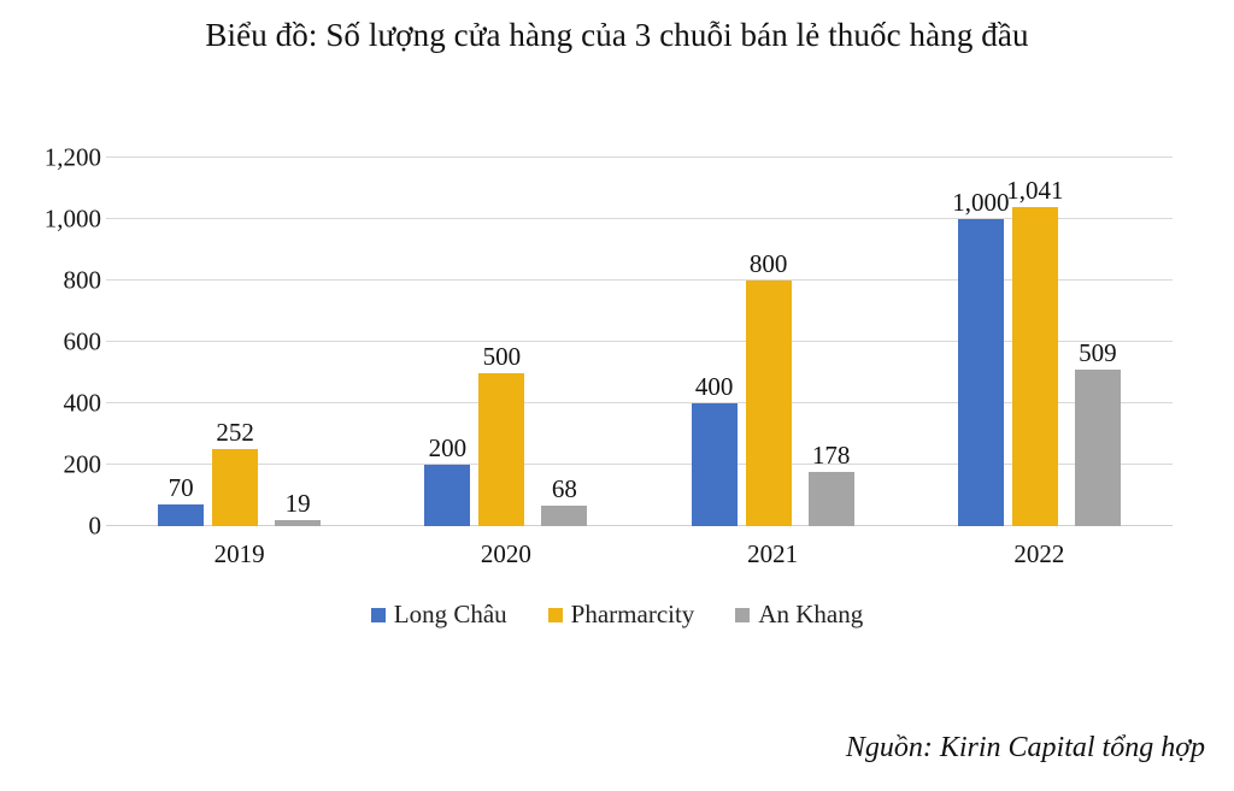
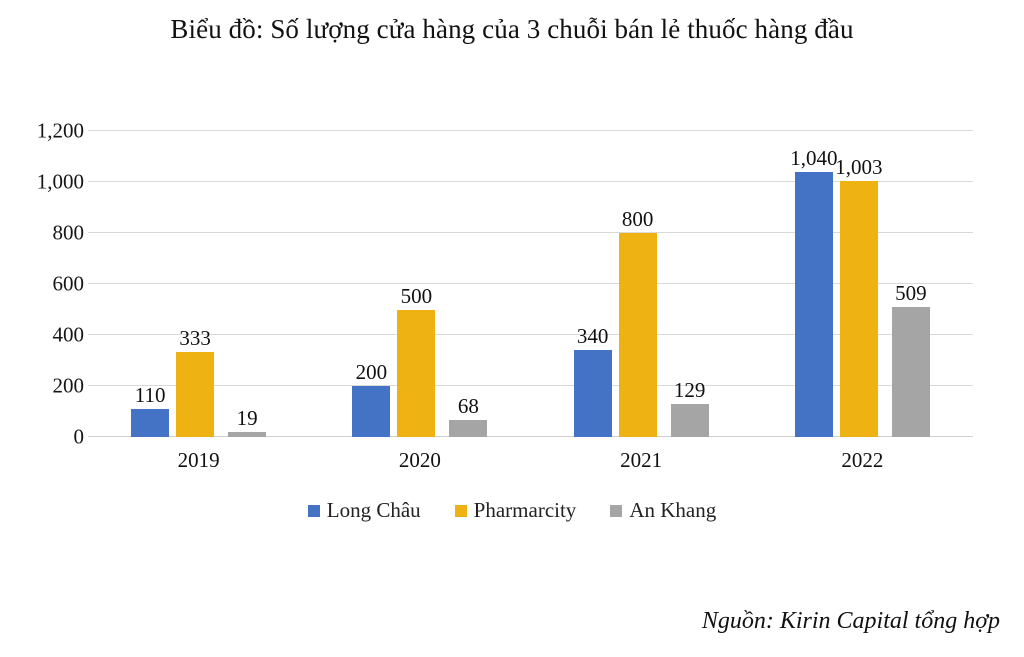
Long Châu/2019: 70 -> 110
Pharmarcity/2019: 252 -> 333
Long Châu/2021: 400 -> 340
An Khang/2021: 178 -> 129
Long Châu/2022: 1,000 -> 1,040
Pharmarcity/2022: 1,041 -> 1,003
